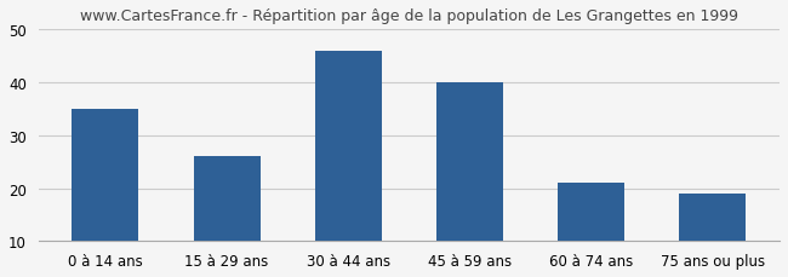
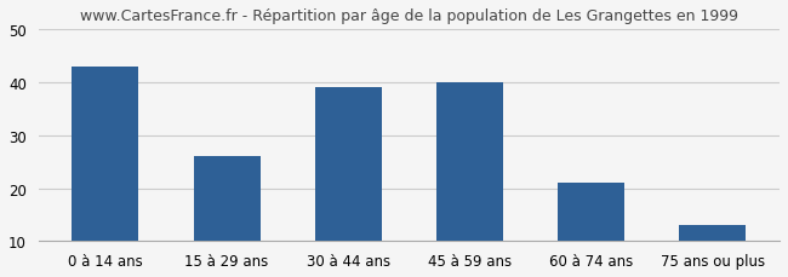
0 à 14 ans: 35 -> 43
30 à 44 ans: 46 -> 39
75 ans ou plus: 19 -> 13
